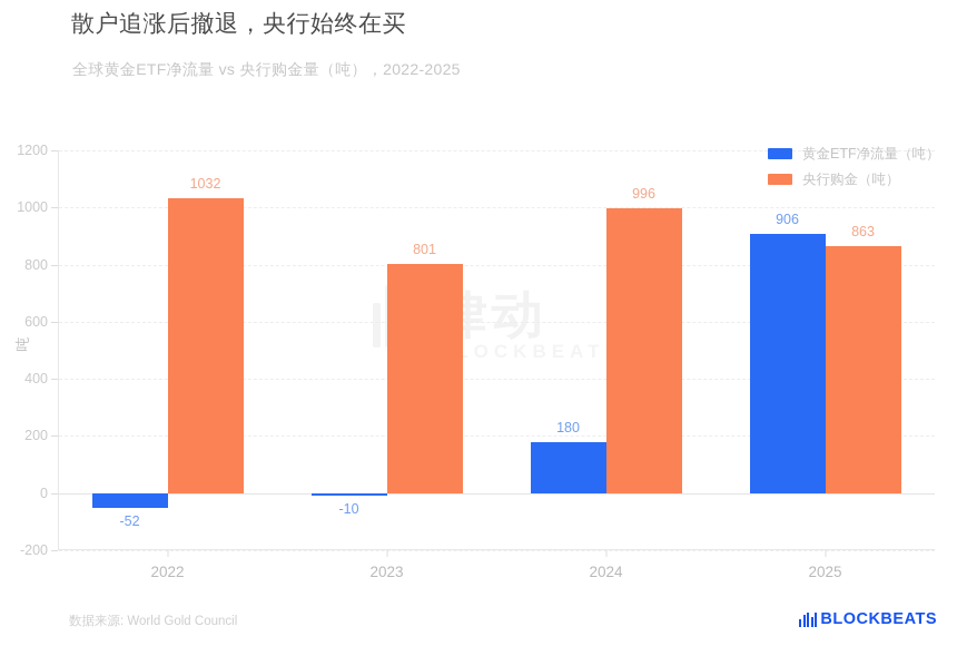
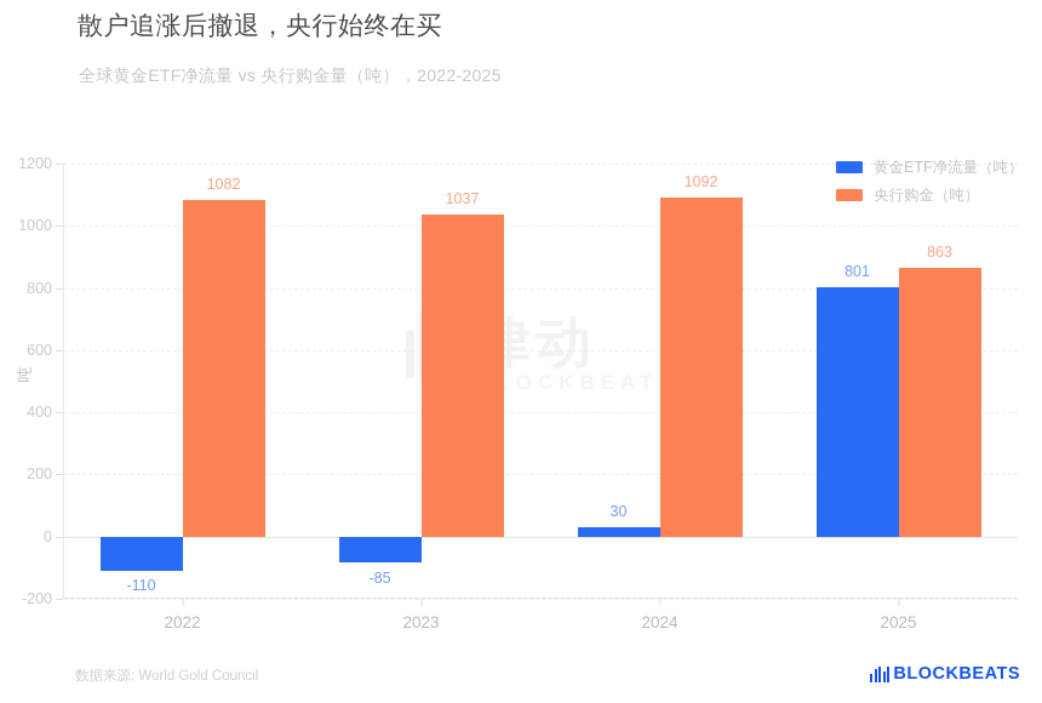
黄金ETF净流量（吨）/2022: -52 -> -110
央行购金（吨）/2022: 1032 -> 1082
黄金ETF净流量（吨）/2023: -10 -> -85
央行购金（吨）/2023: 801 -> 1037
黄金ETF净流量（吨）/2024: 180 -> 30
央行购金（吨）/2024: 996 -> 1092
黄金ETF净流量（吨）/2025: 906 -> 801
